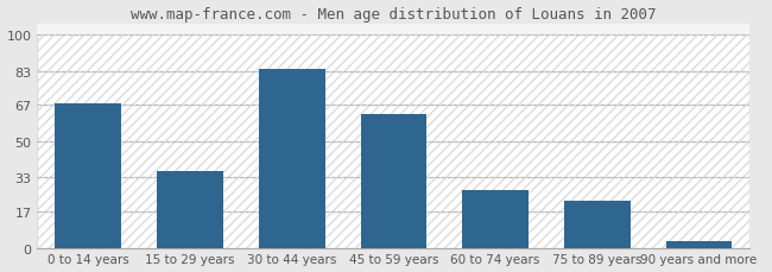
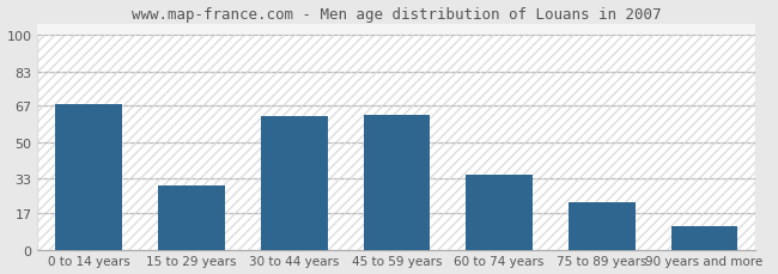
15 to 29 years: 36 -> 30
30 to 44 years: 84 -> 62
60 to 74 years: 27 -> 35
90 years and more: 3 -> 11
